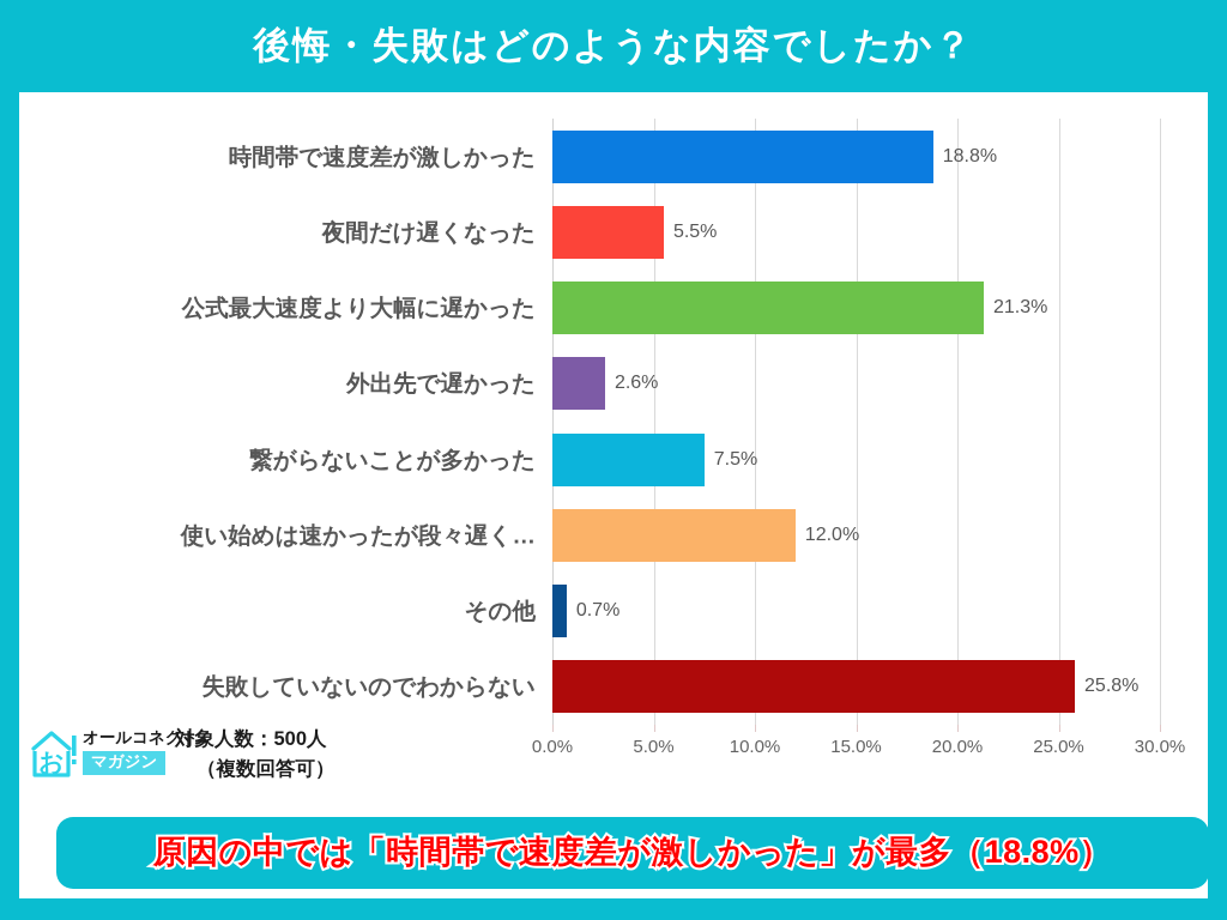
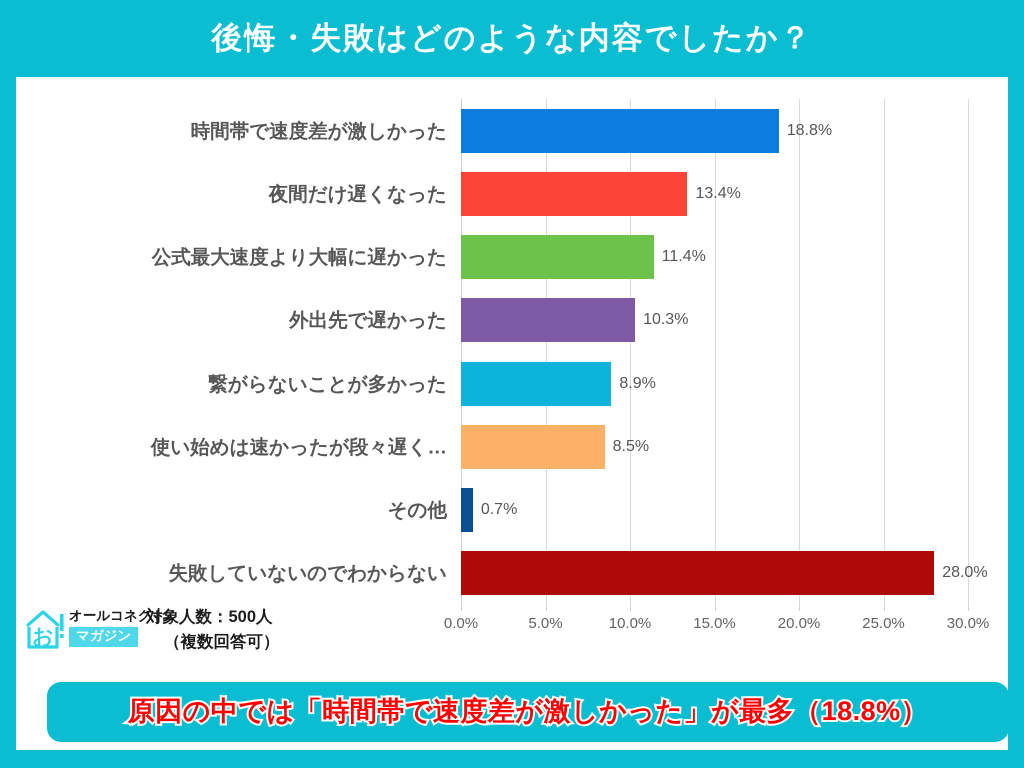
夜間だけ遅くなった: 5.5% -> 13.4%
公式最大速度より大幅に遅かった: 21.3% -> 11.4%
外出先で遅かった: 2.6% -> 10.3%
繋がらないことが多かった: 7.5% -> 8.9%
使い始めは速かったが段々遅く…: 12.0% -> 8.5%
失敗していないのでわからない: 25.8% -> 28.0%
